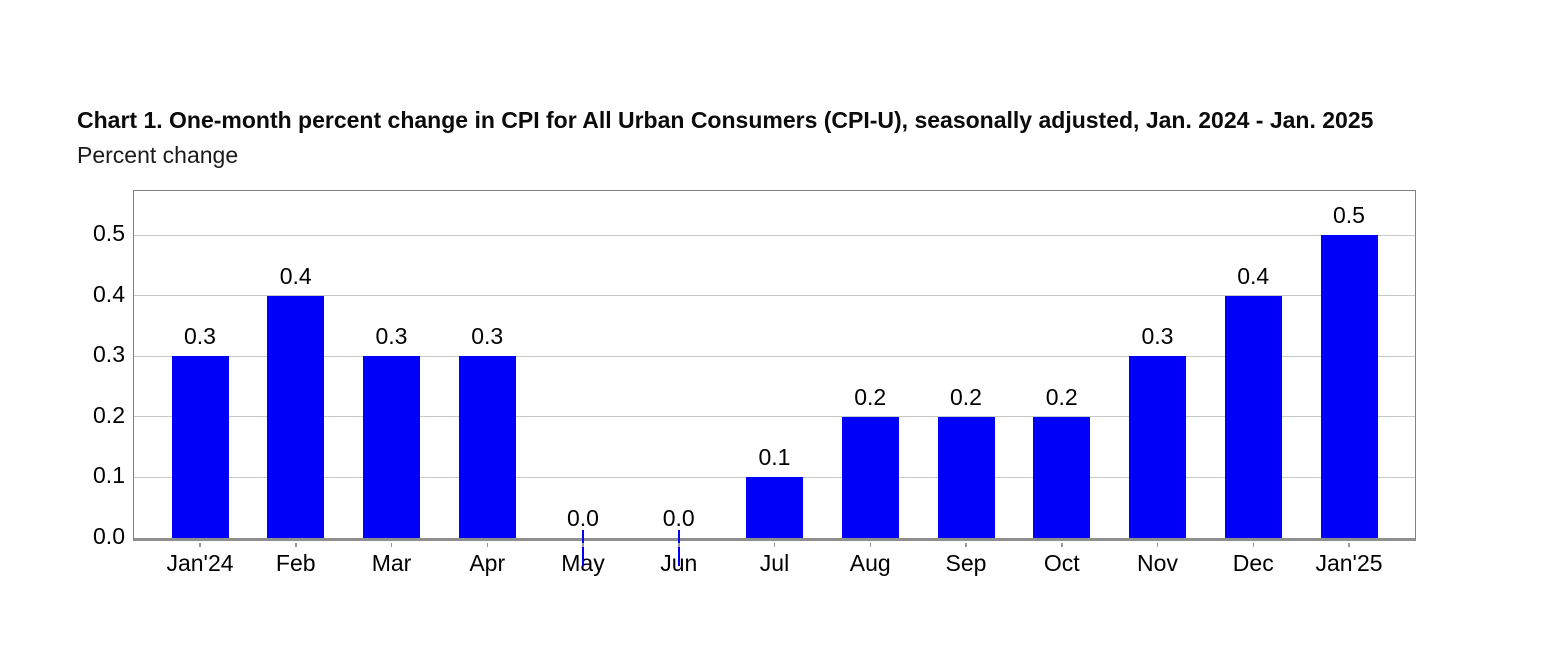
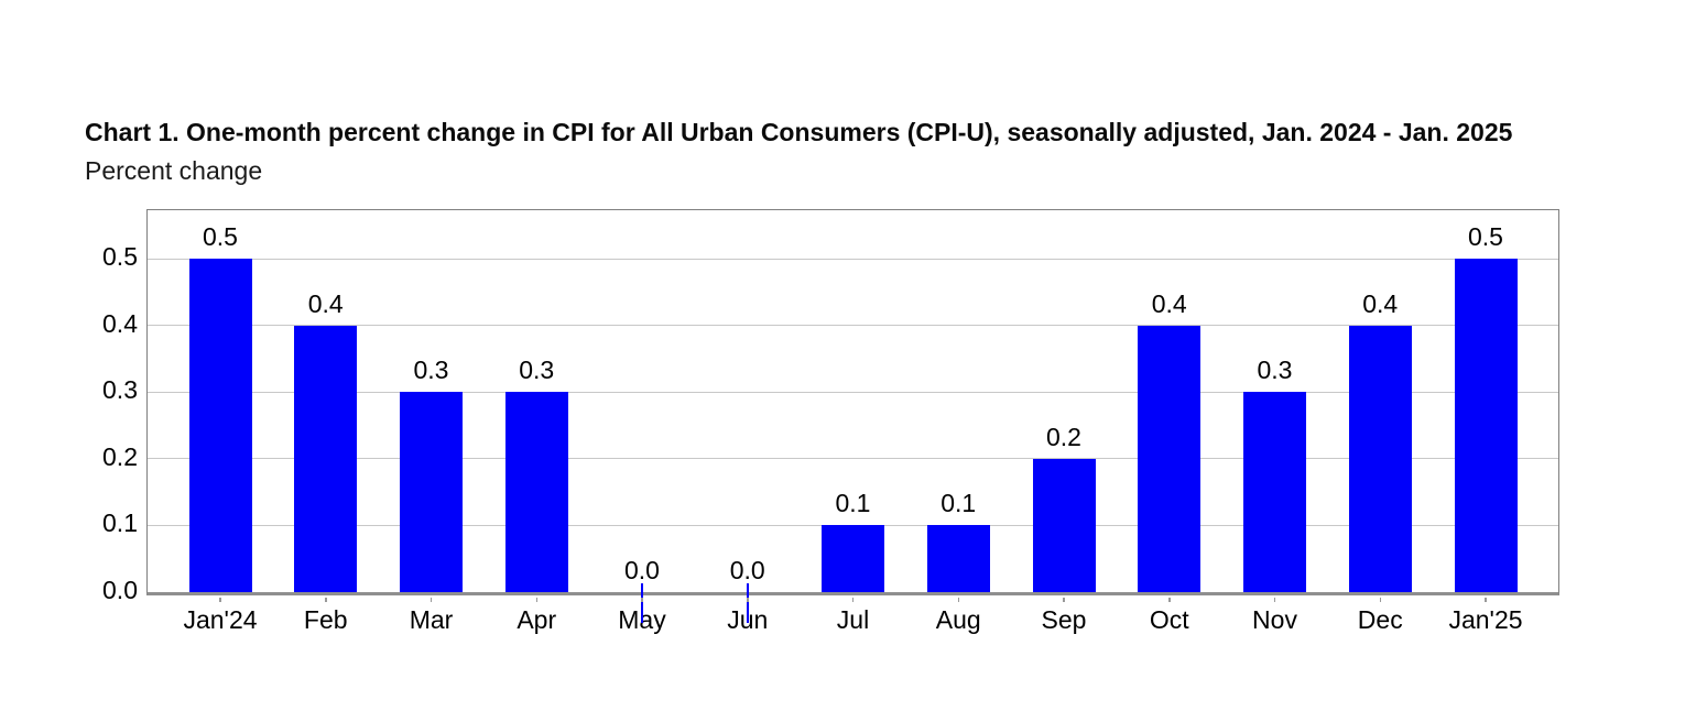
Jan'24: 0.3 -> 0.5
Aug: 0.2 -> 0.1
Oct: 0.2 -> 0.4
